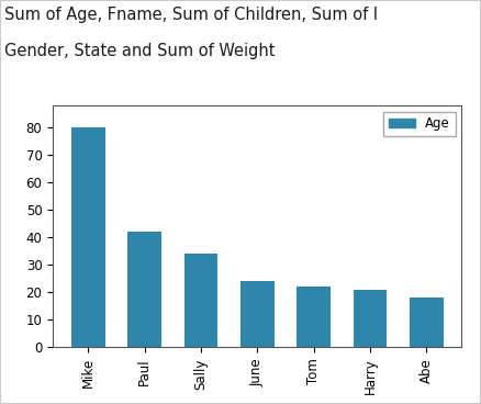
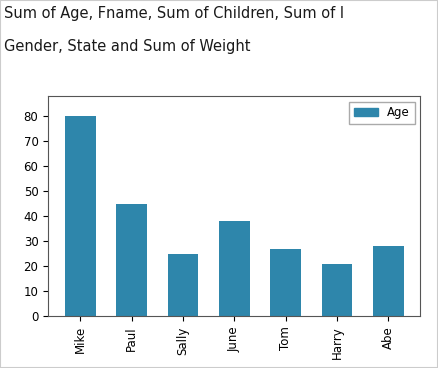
Paul: 42 -> 45
Sally: 34 -> 25
June: 24 -> 38
Tom: 22 -> 27
Abe: 18 -> 28
